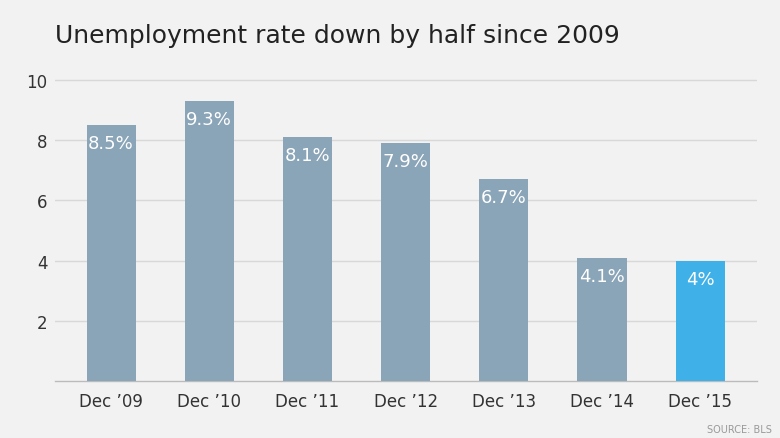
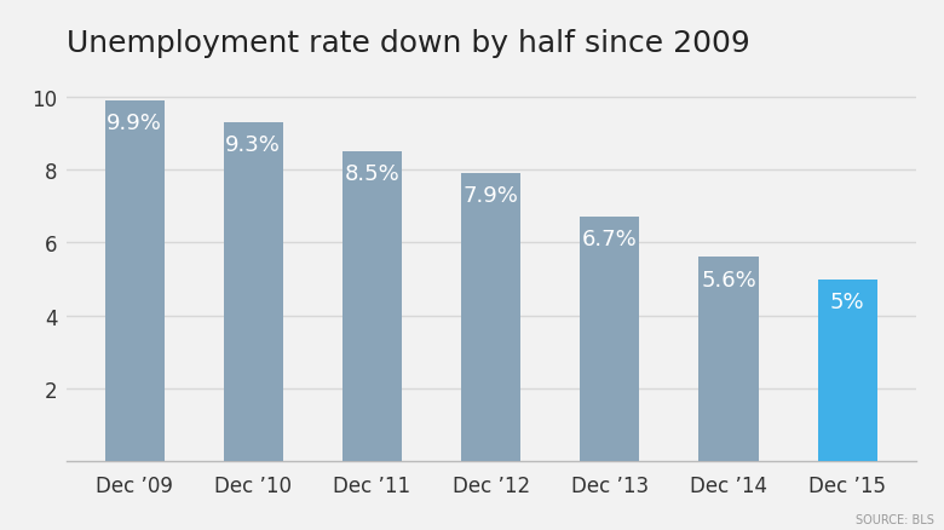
Dec ’09: 8.5% -> 9.9%
Dec ’11: 8.1% -> 8.5%
Dec ’14: 4.1% -> 5.6%
Dec ’15: 4% -> 5%
